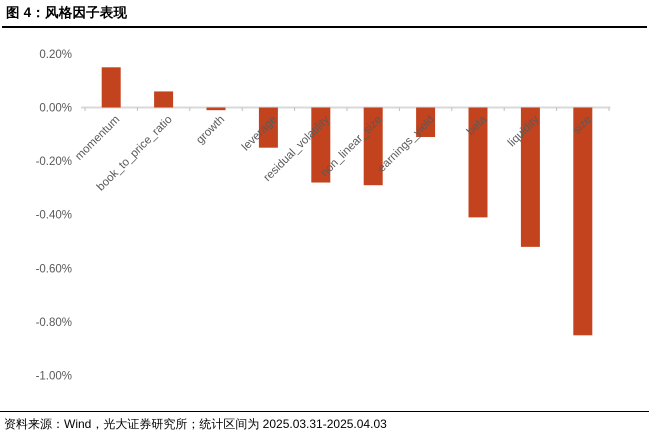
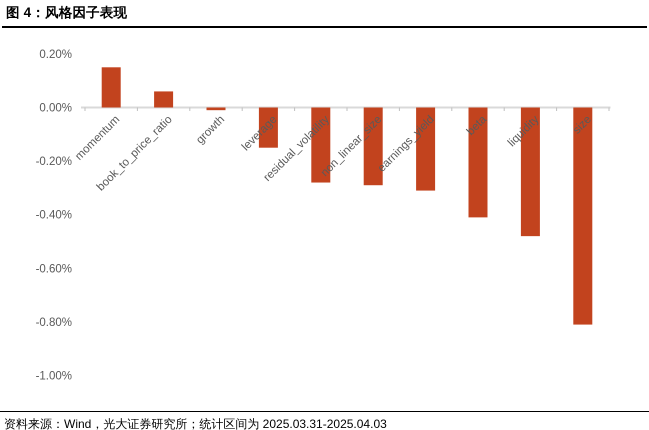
earnings_yield: -0.11% -> -0.31%
liquidity: -0.52% -> -0.48%
size: -0.85% -> -0.81%
